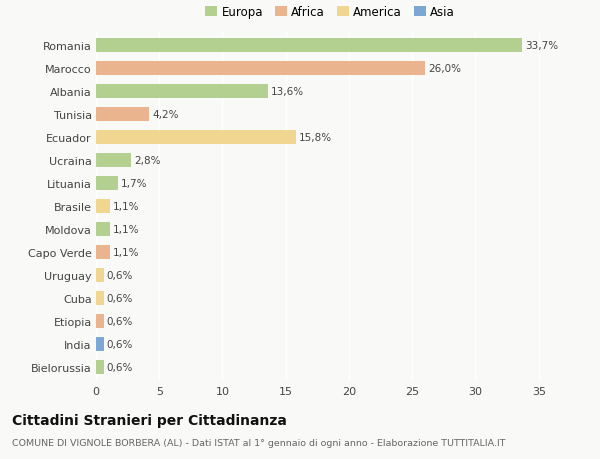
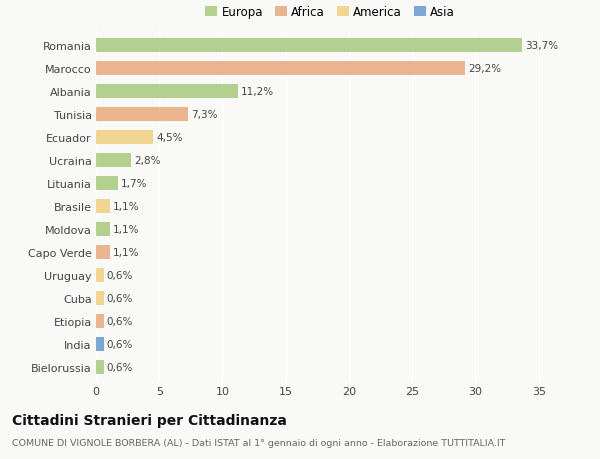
Marocco: 26,0% -> 29,2%
Albania: 13,6% -> 11,2%
Tunisia: 4,2% -> 7,3%
Ecuador: 15,8% -> 4,5%
